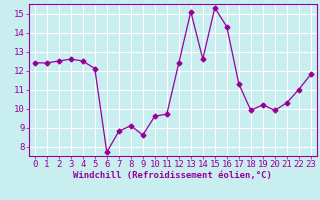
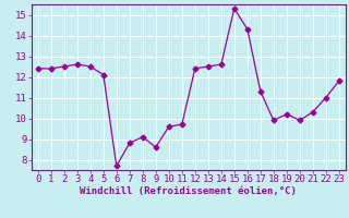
13: 15.1 -> 12.5
